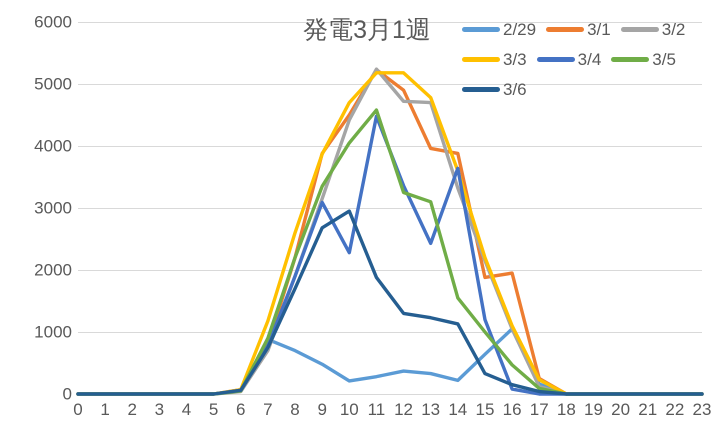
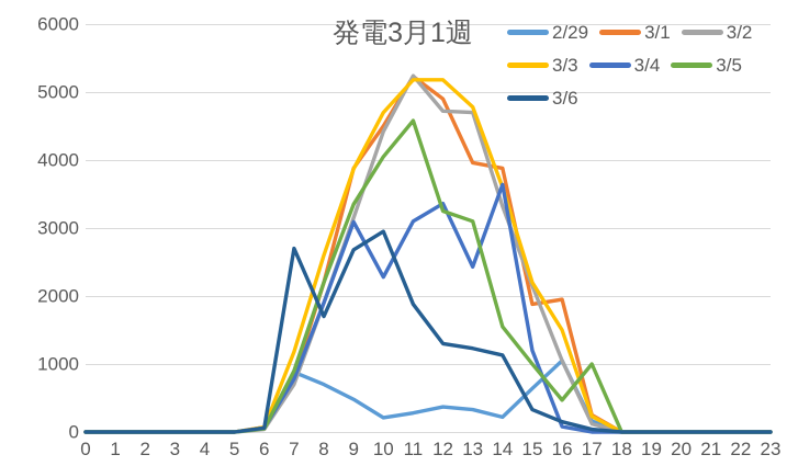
3/6/7: 800 -> 2700
3/4/11: 4500 -> 3100
3/3/16: 1100 -> 1500
3/5/17: 100 -> 1000
